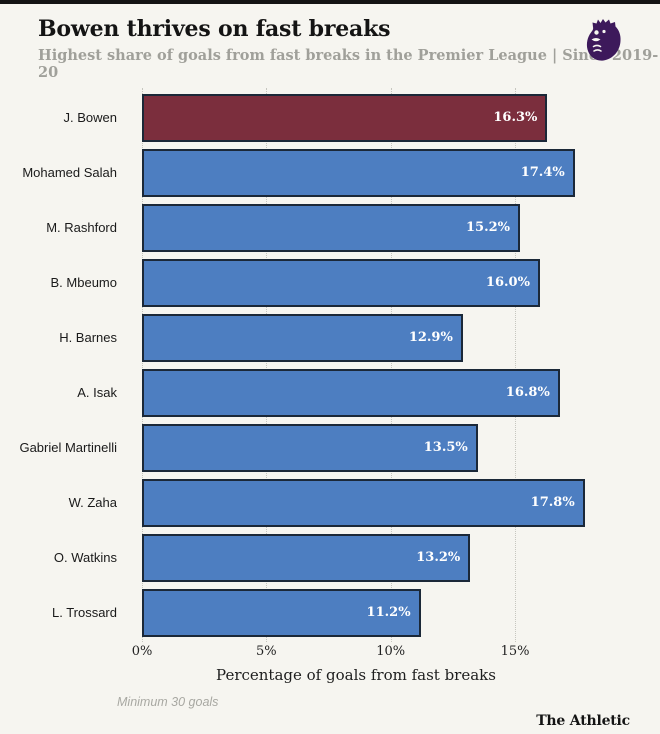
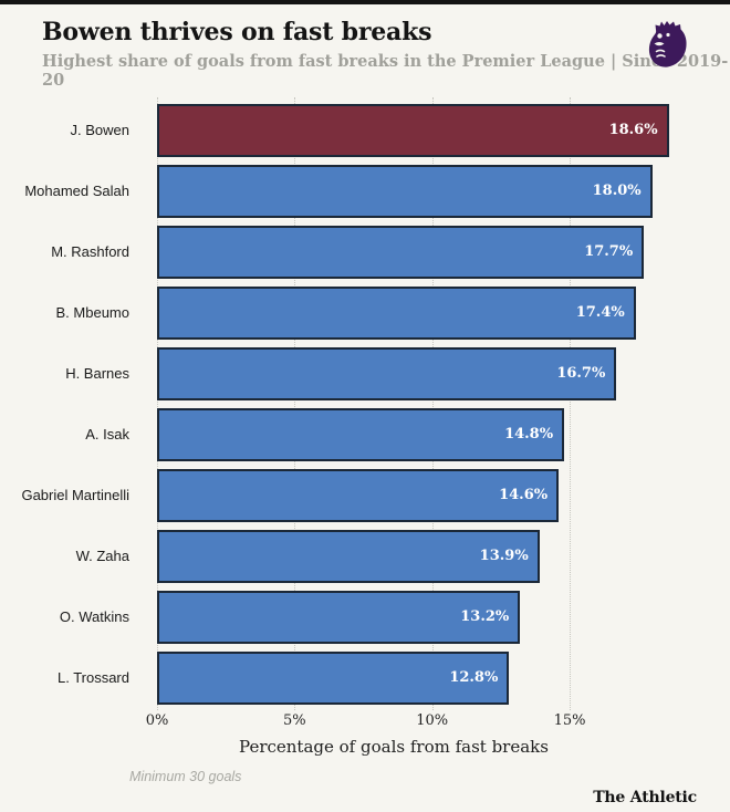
J. Bowen: 16.3% -> 18.6%
Mohamed Salah: 17.4% -> 18.0%
M. Rashford: 15.2% -> 17.7%
B. Mbeumo: 16.0% -> 17.4%
H. Barnes: 12.9% -> 16.7%
A. Isak: 16.8% -> 14.8%
Gabriel Martinelli: 13.5% -> 14.6%
W. Zaha: 17.8% -> 13.9%
L. Trossard: 11.2% -> 12.8%
